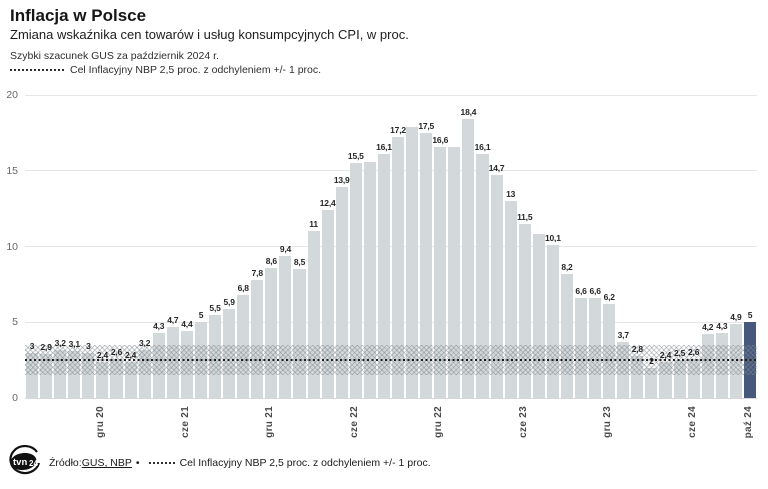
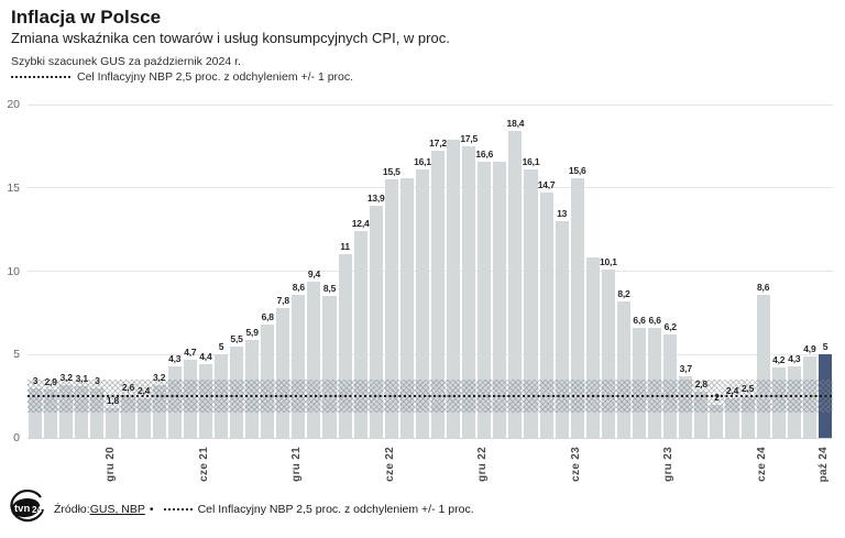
gru 20: 2,4 -> 1,8
cze 23: 11,5 -> 15,6
cze 24: 2,6 -> 8,6
